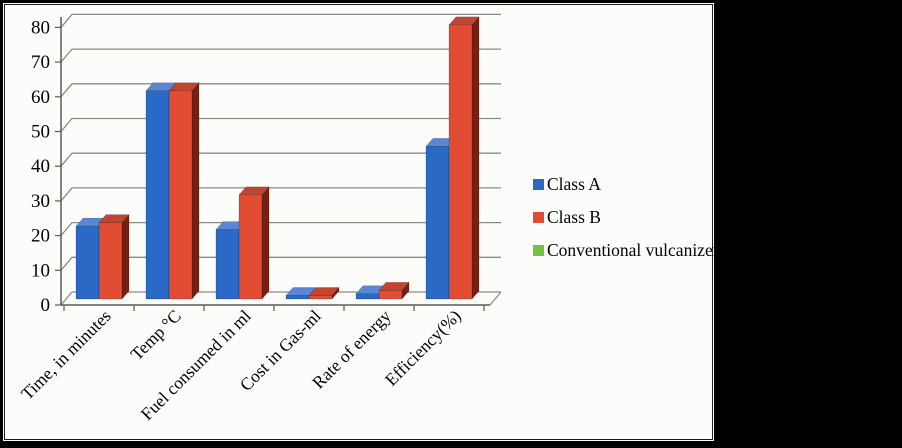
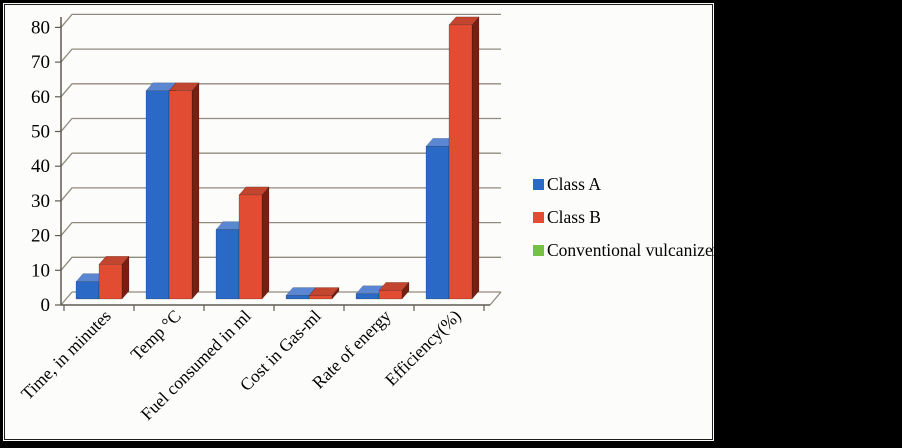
Class A/Time, in minutes: 21 -> 5
Class B/Time, in minutes: 22 -> 10
